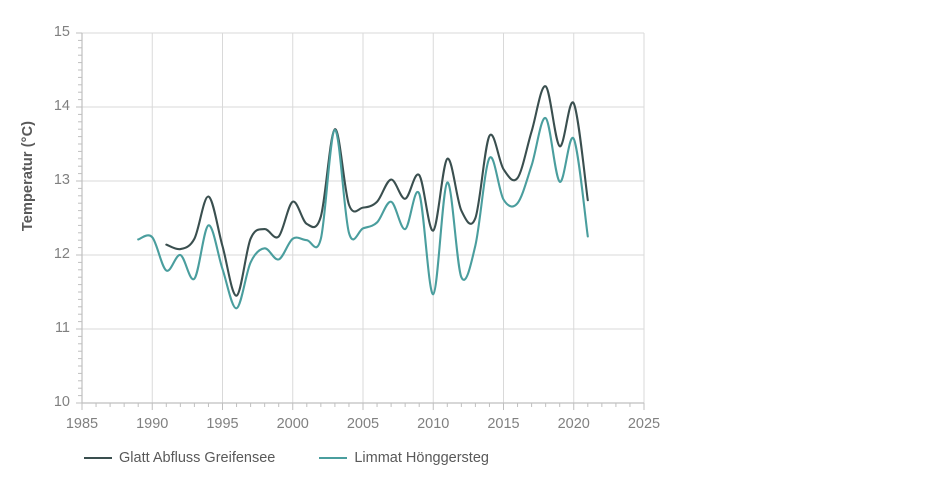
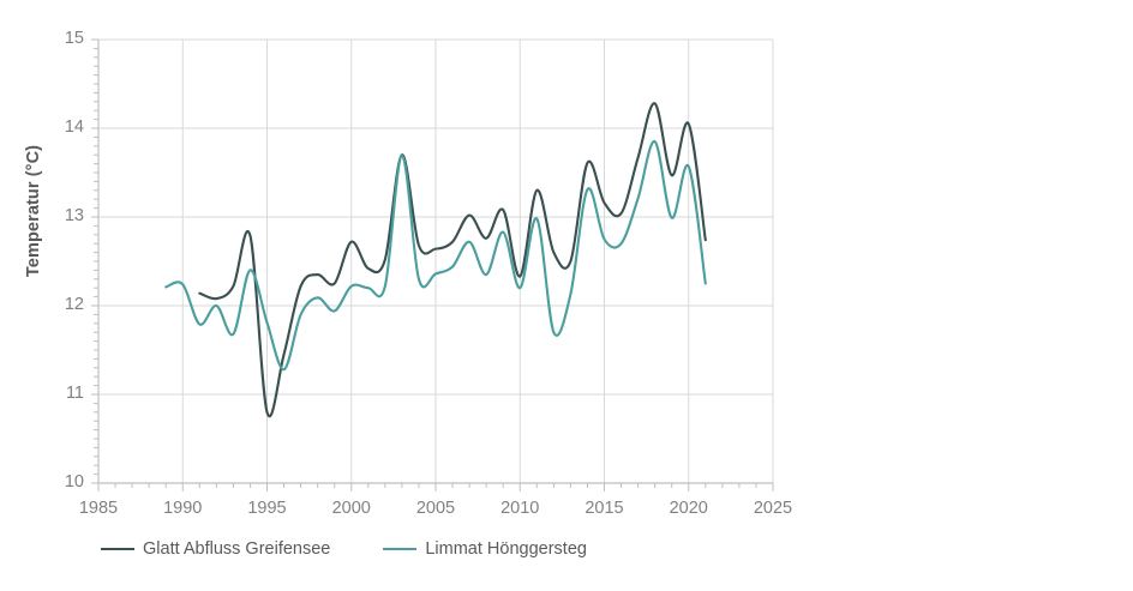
Glatt Abfluss Greifensee/1995: 12.1 -> 10.8
Limmat Hönggersteg/2010: 11.5 -> 12.2
